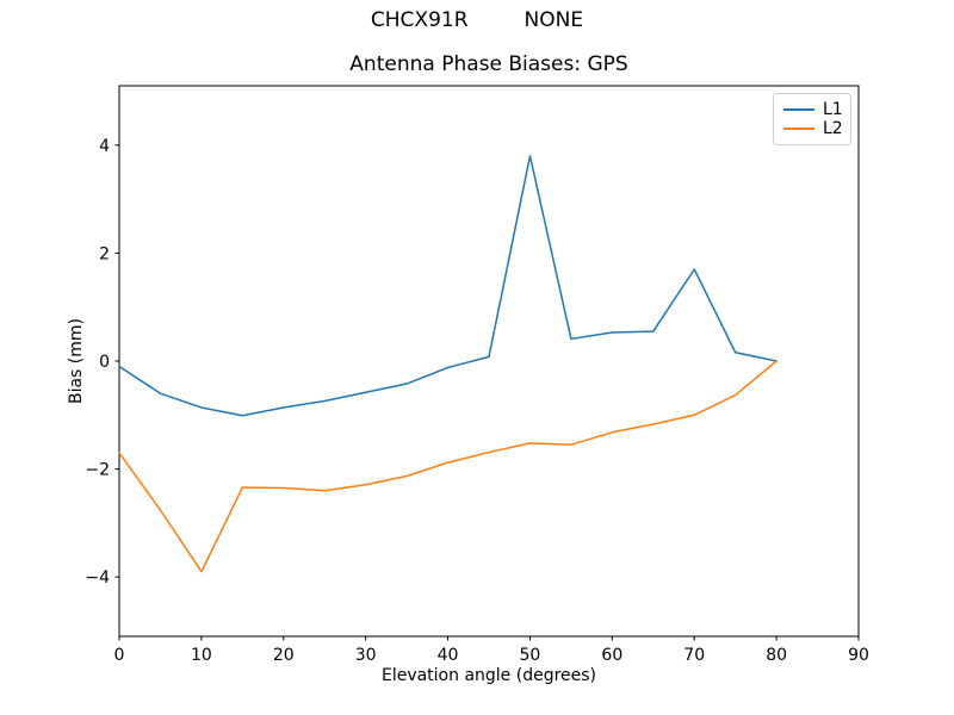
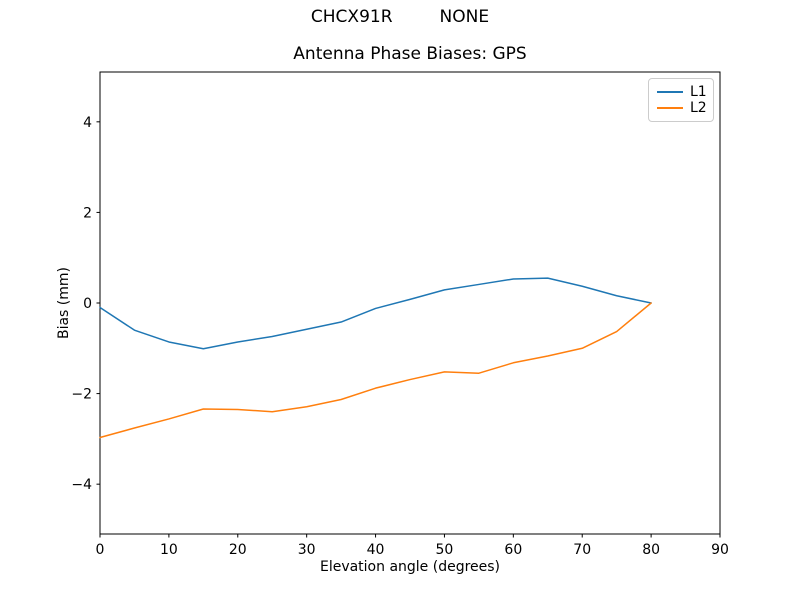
L2/0: -1.7 -> -3.0
L2/10: -3.9 -> -2.6
L1/50: 3.8 -> 0.3
L1/70: 1.7 -> 0.4
